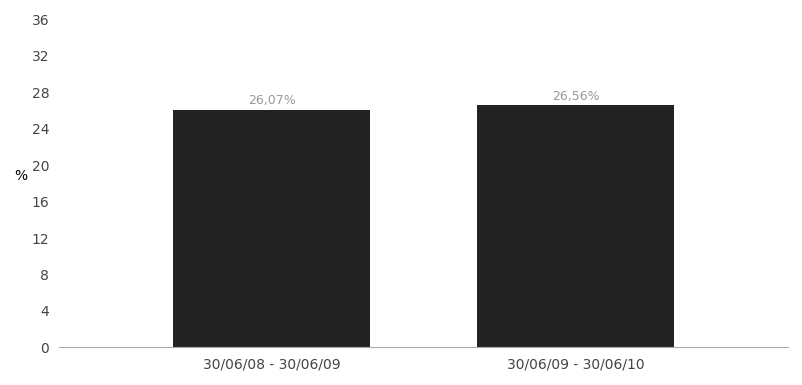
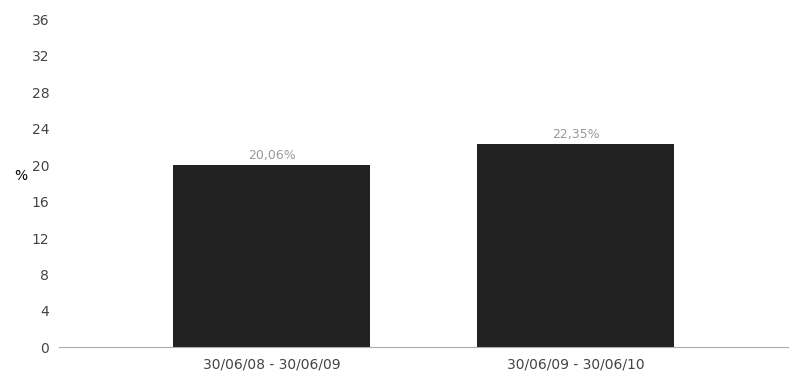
30/06/08 - 30/06/09: 26,07% -> 20,06%
30/06/09 - 30/06/10: 26,56% -> 22,35%
